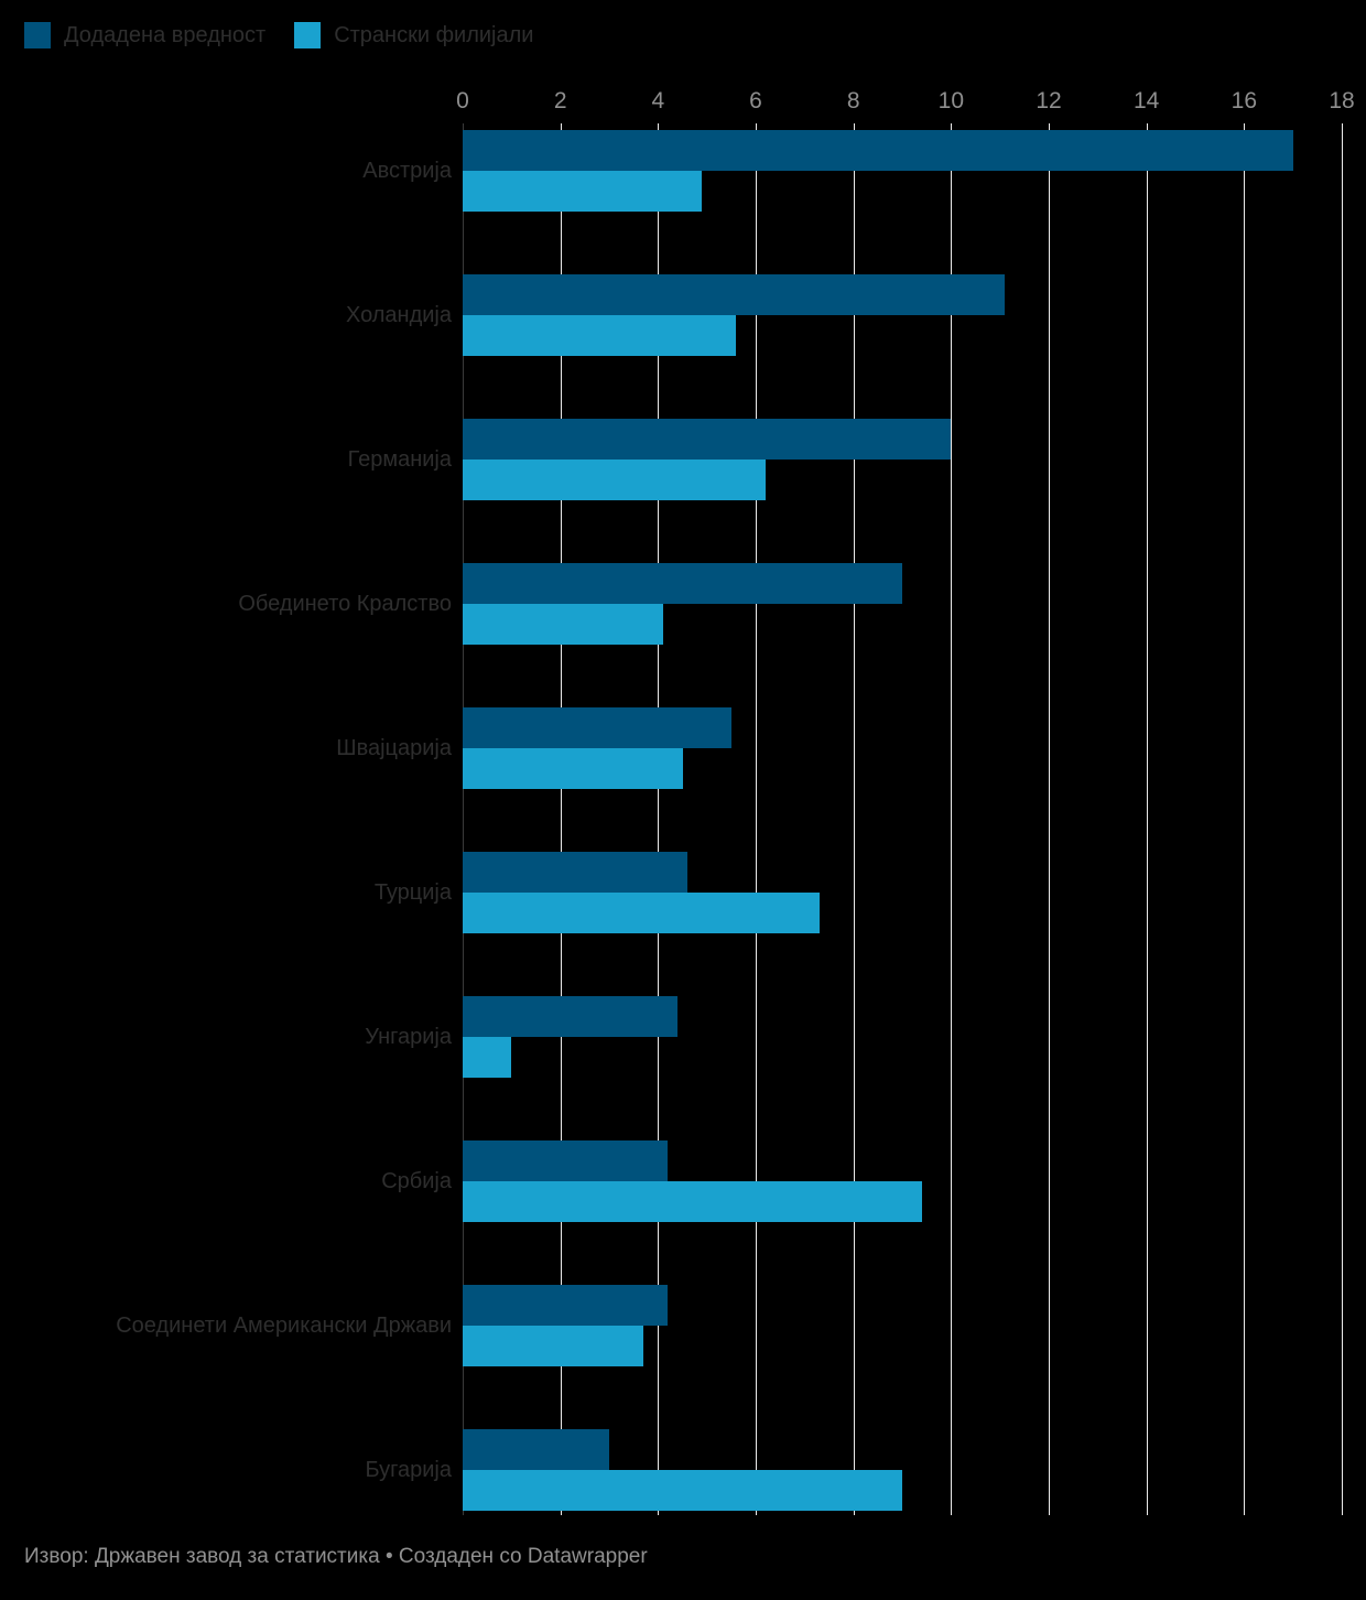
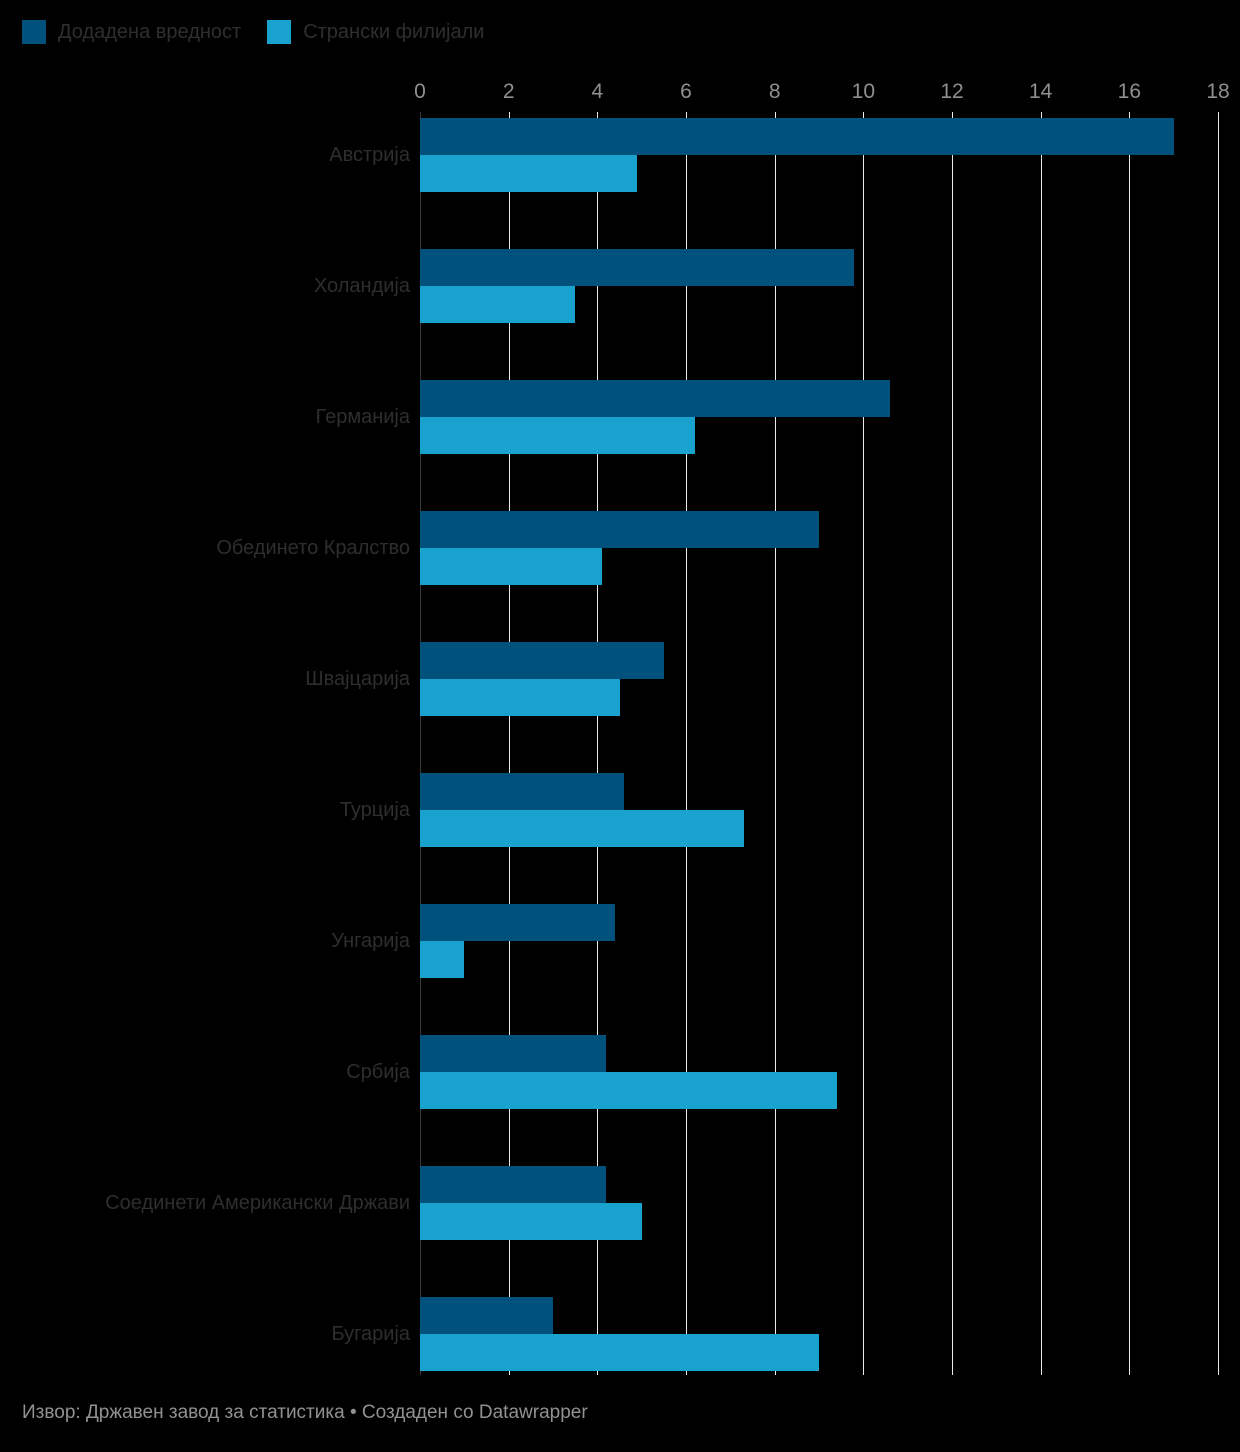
Додадена вредност/Холандија: 11.1 -> 9.8
Странски филијали/Холандија: 5.6 -> 3.5
Додадена вредност/Германија: 10.0 -> 10.6
Странски филијали/Соединети Американски Држави: 3.7 -> 5.0
